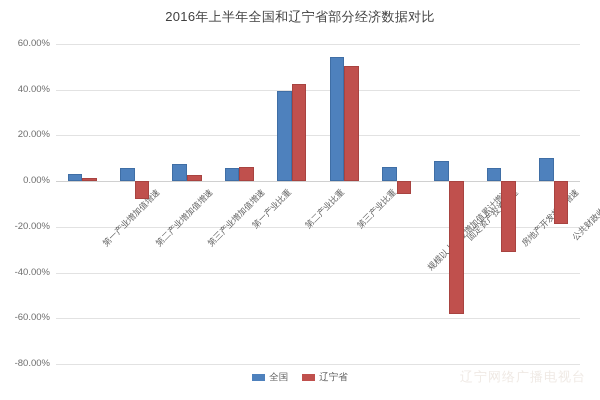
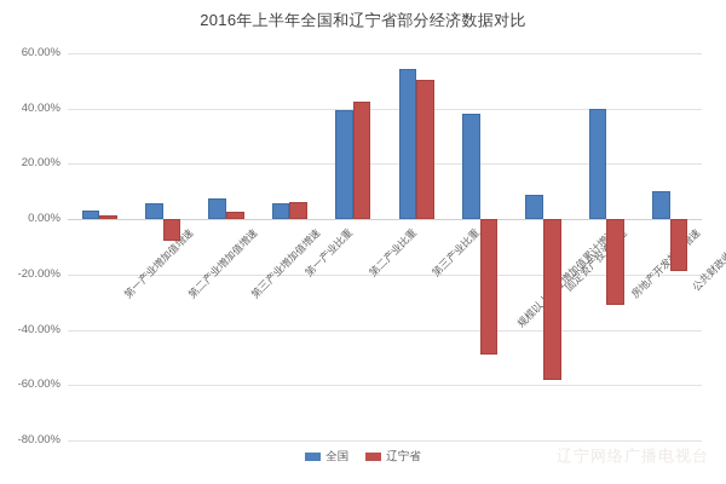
全国/规模以上工业增加值累计增速: 6% -> 38%
辽宁省/规模以上工业增加值累计增速: -6% -> -49%
全国/房地产开发投资增速: 6% -> 40%
